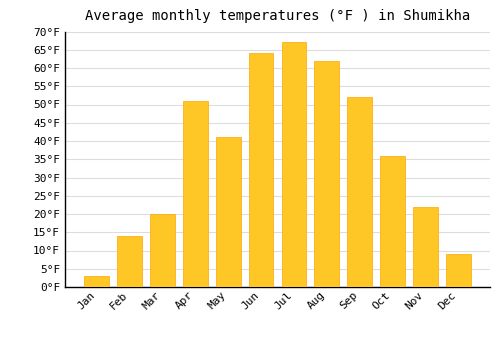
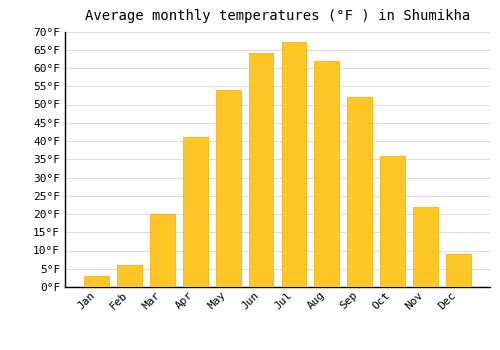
Feb: 14°F -> 6°F
Apr: 51°F -> 41°F
May: 41°F -> 54°F
